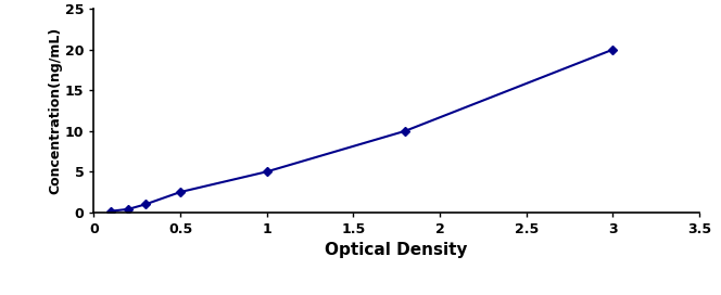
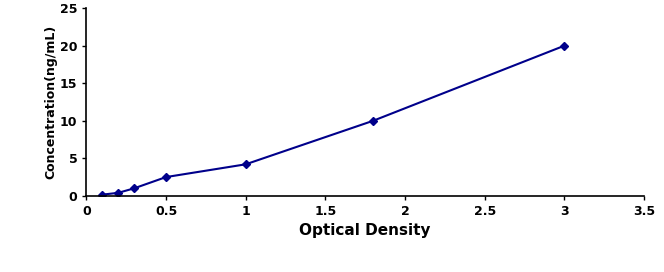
1: 5.0 -> 4.2
